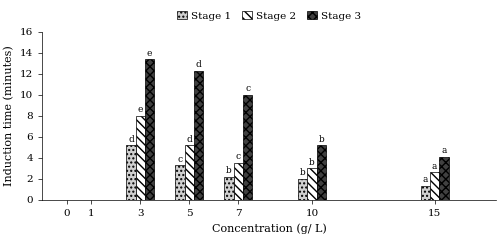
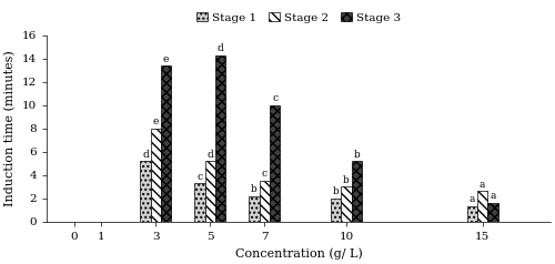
Stage 3/5: 12.3 -> 14.3
Stage 3/15: 4.1 -> 1.6
